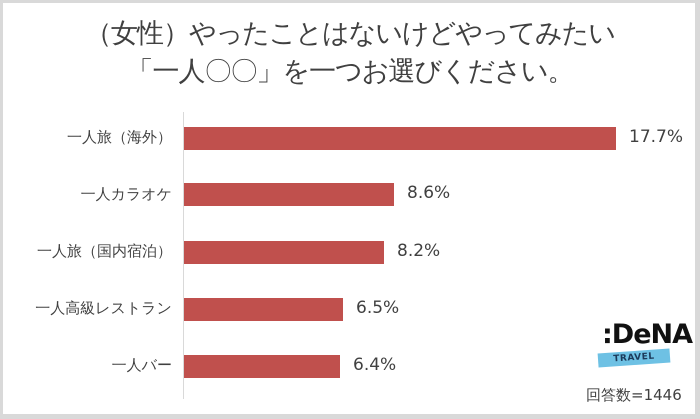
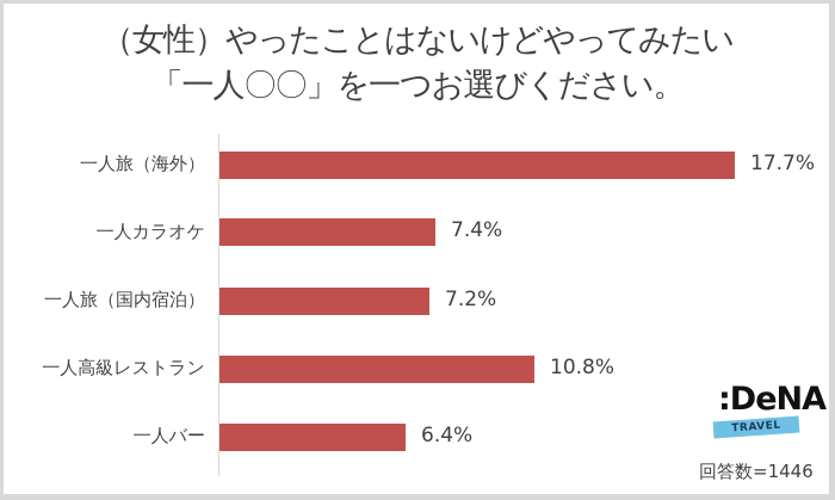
一人カラオケ: 8.6% -> 7.4%
一人旅（国内宿泊）: 8.2% -> 7.2%
一人高級レストラン: 6.5% -> 10.8%
